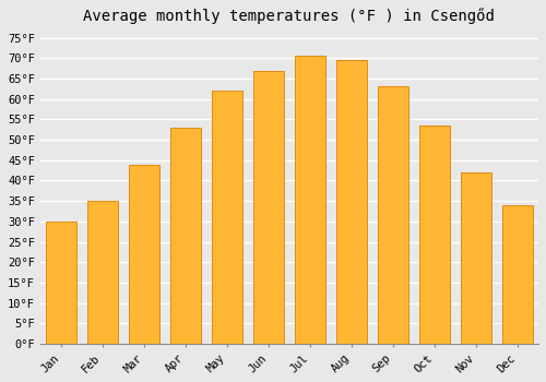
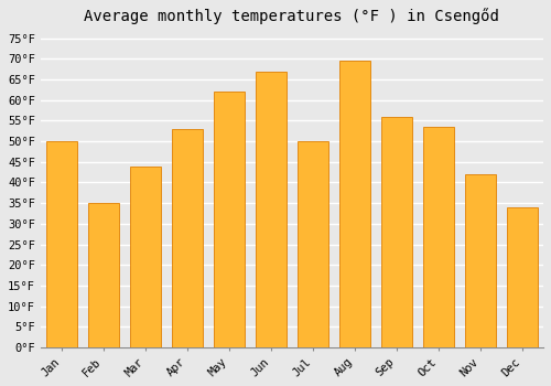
Jan: 30.0°F -> 50.0°F
Jul: 70.5°F -> 50.0°F
Sep: 63.0°F -> 56.0°F
